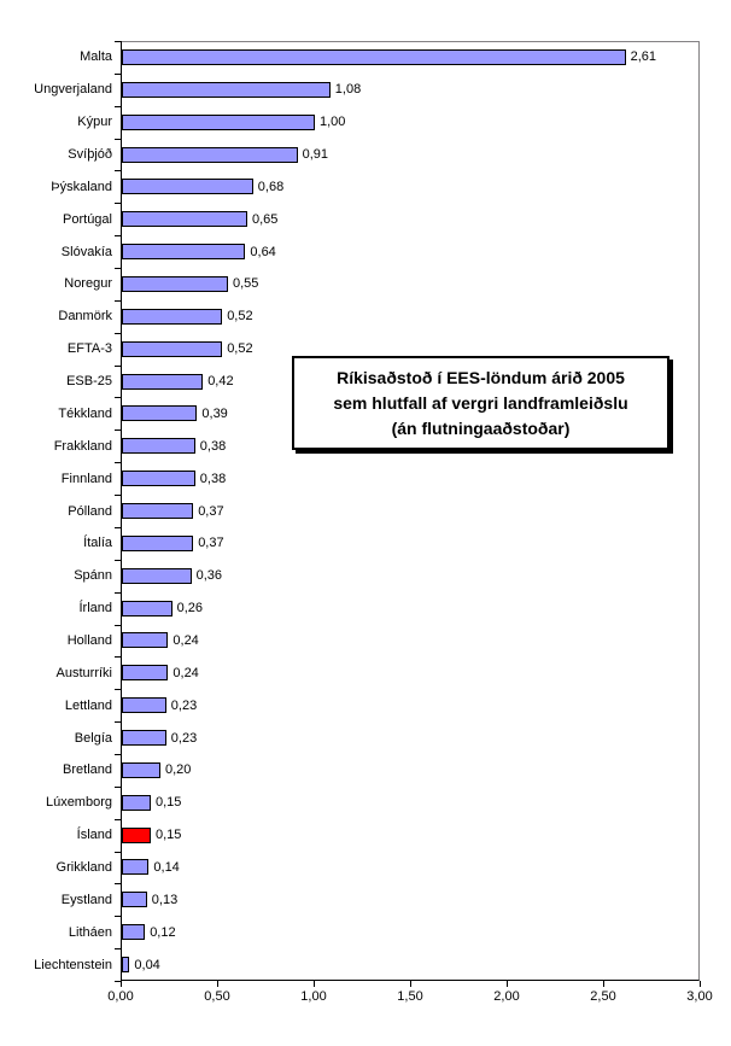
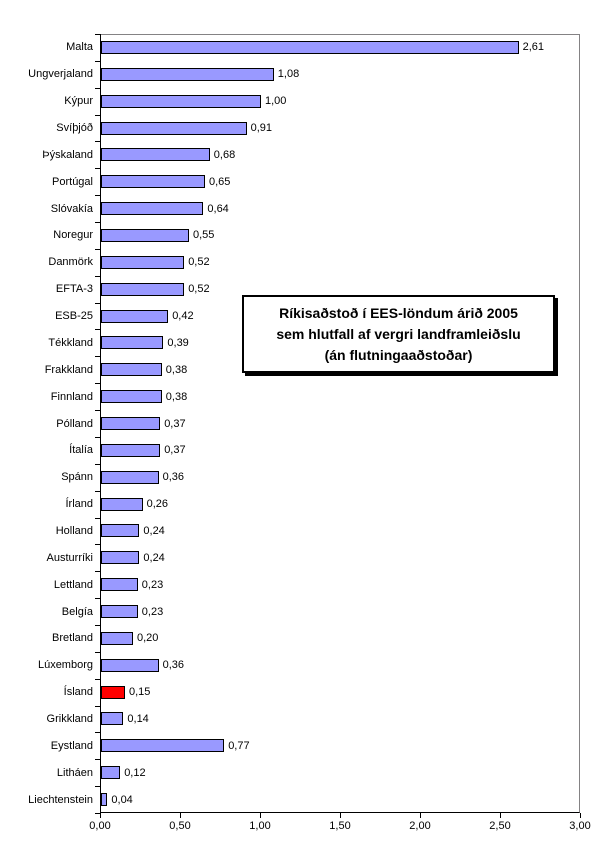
Lúxemborg: 0,15 -> 0,36
Eystland: 0,13 -> 0,77
